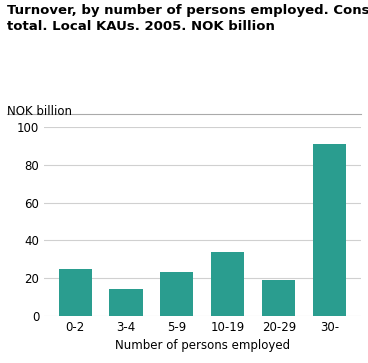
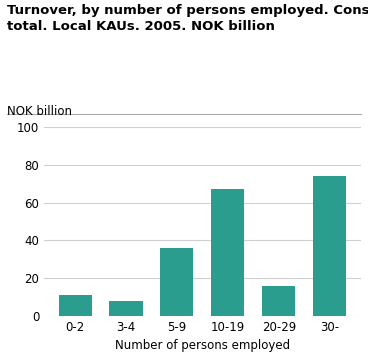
0-2: 25 -> 11
3-4: 14 -> 8
5-9: 23 -> 36
10-19: 34 -> 67
20-29: 19 -> 16
30-: 91 -> 74
